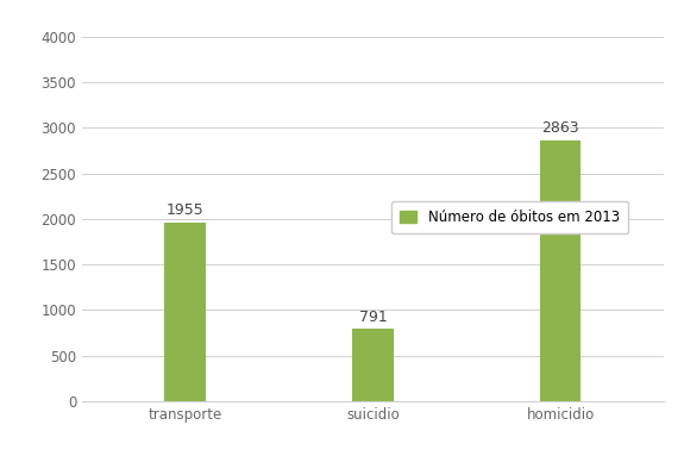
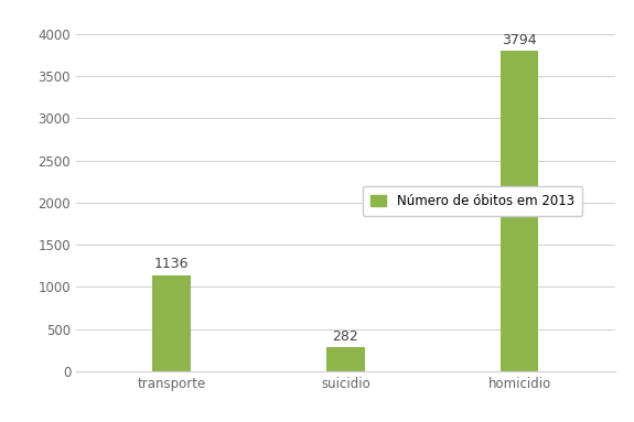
transporte: 1955 -> 1136
suicidio: 791 -> 282
homicidio: 2863 -> 3794
